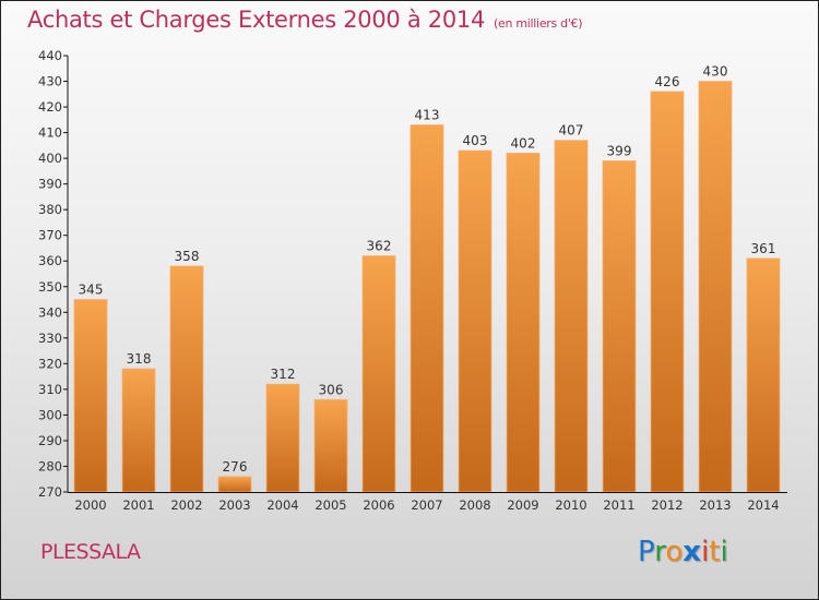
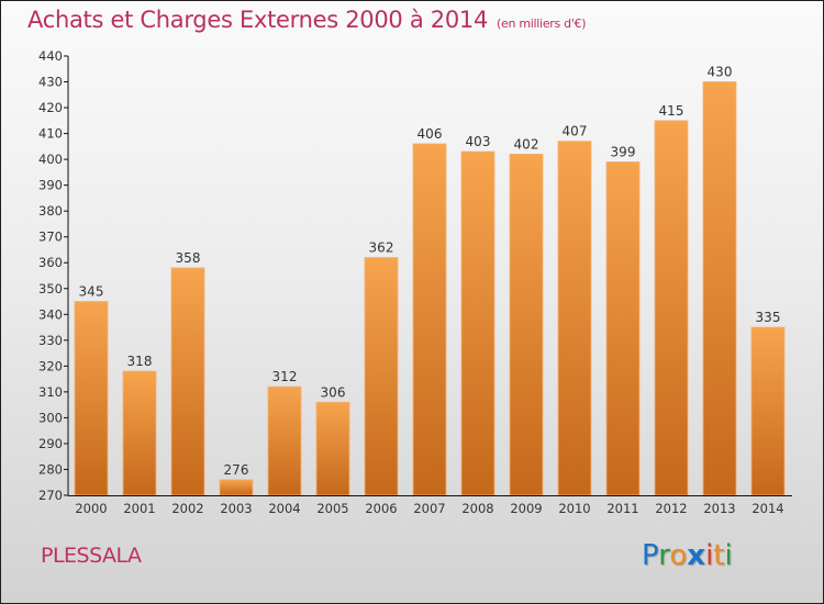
2007: 413 -> 406
2012: 426 -> 415
2014: 361 -> 335
